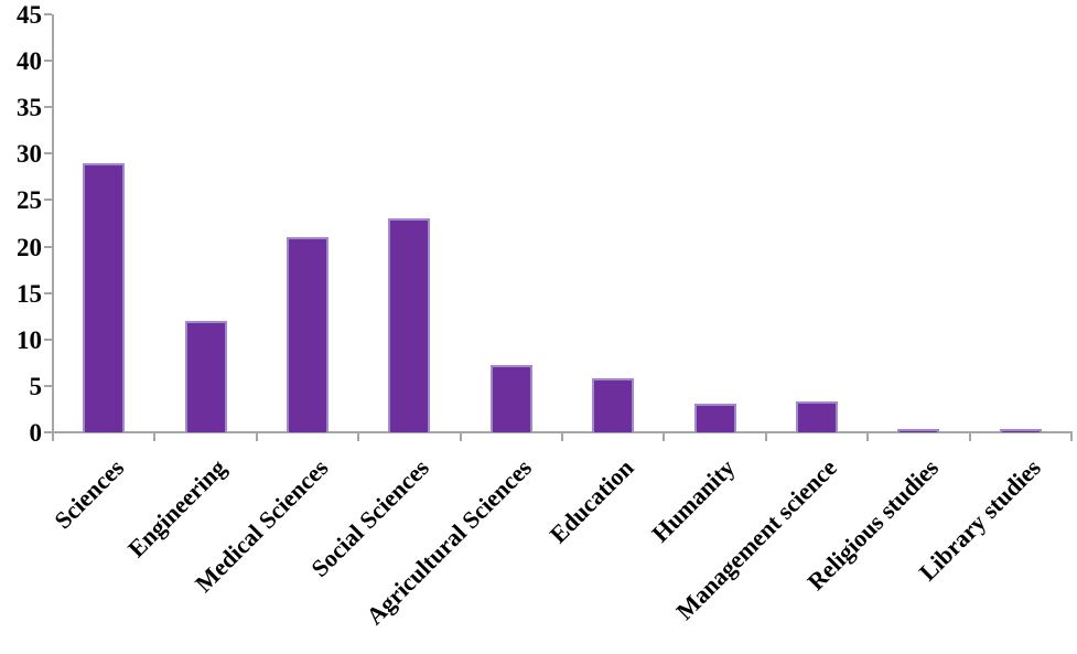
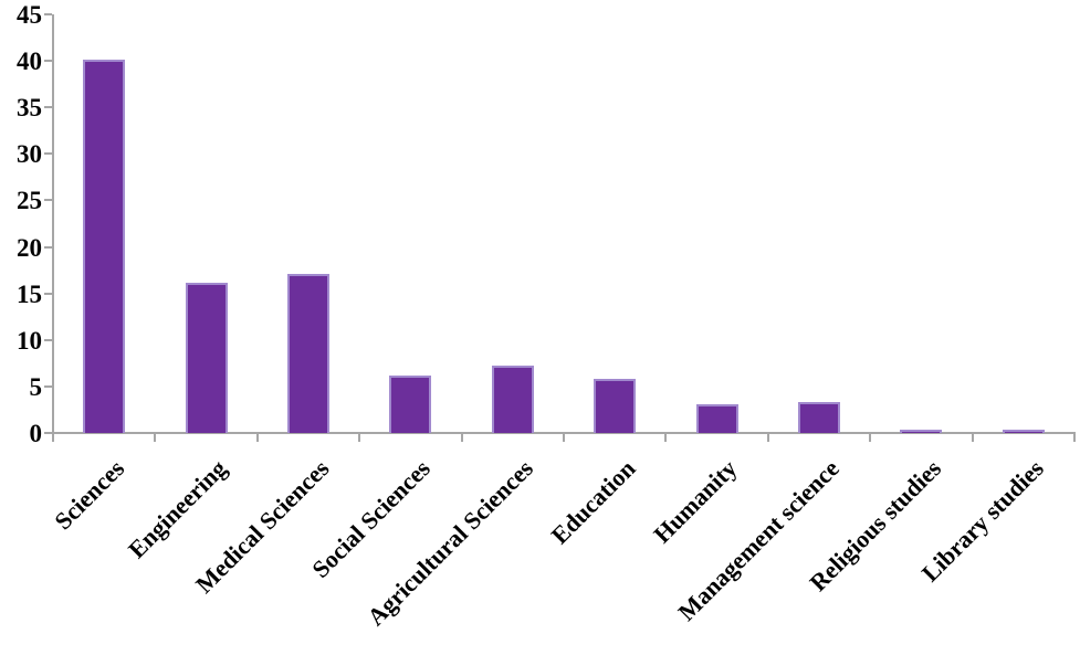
Sciences: 29 -> 40
Engineering: 12 -> 16
Medical Sciences: 21 -> 17
Social Sciences: 23 -> 6
